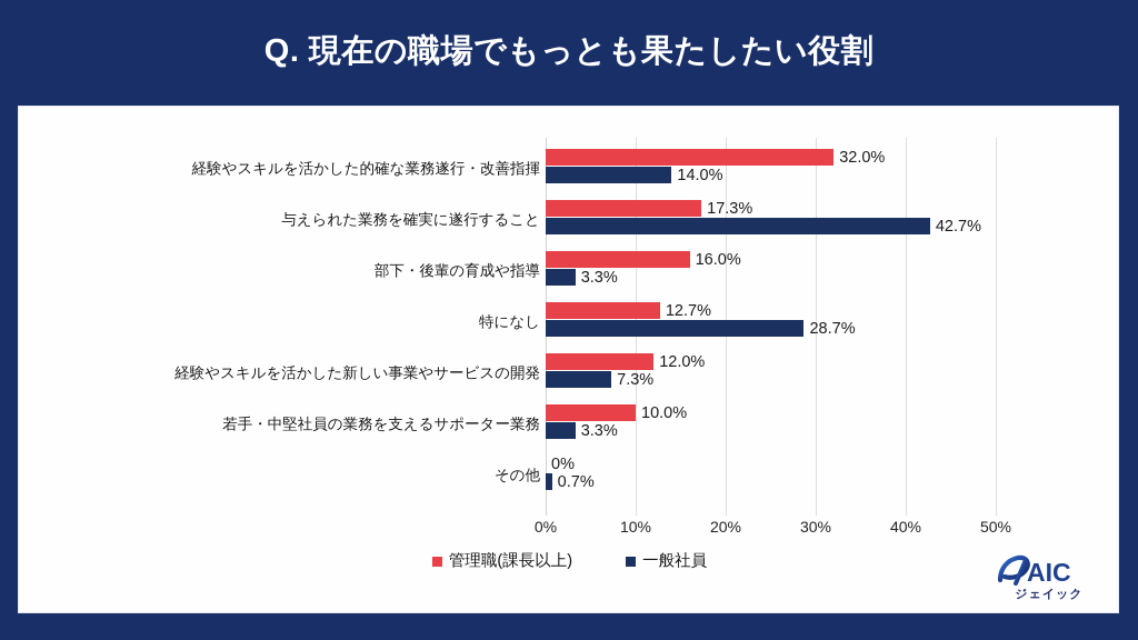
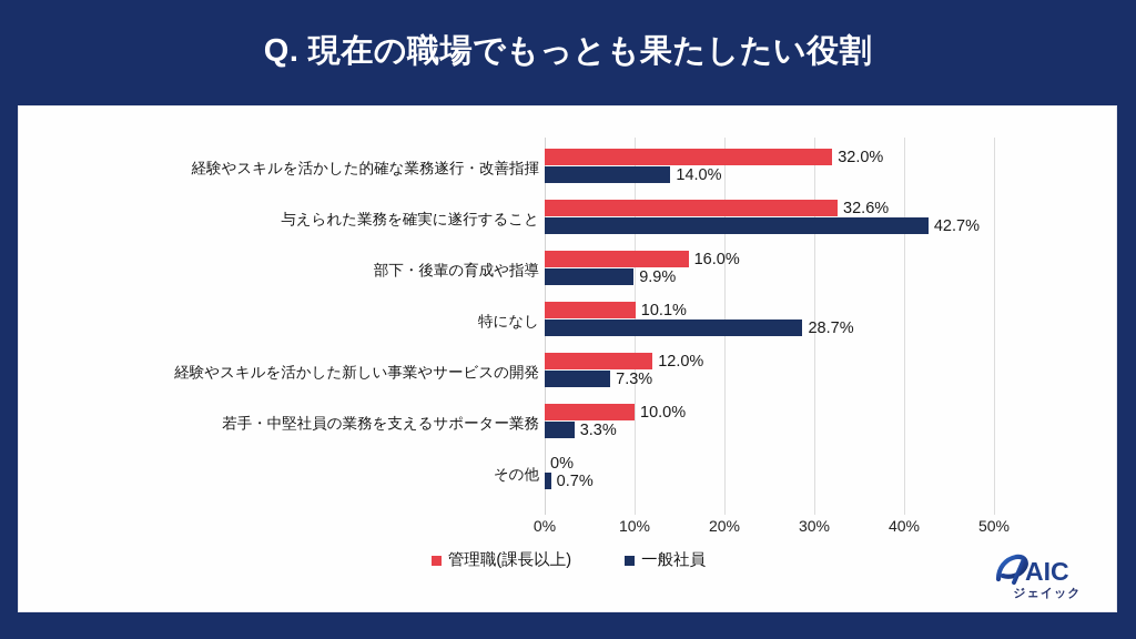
管理職(課長以上)/与えられた業務を確実に遂行すること: 17.3% -> 32.6%
一般社員/部下・後輩の育成や指導: 3.3% -> 9.9%
管理職(課長以上)/特になし: 12.7% -> 10.1%
